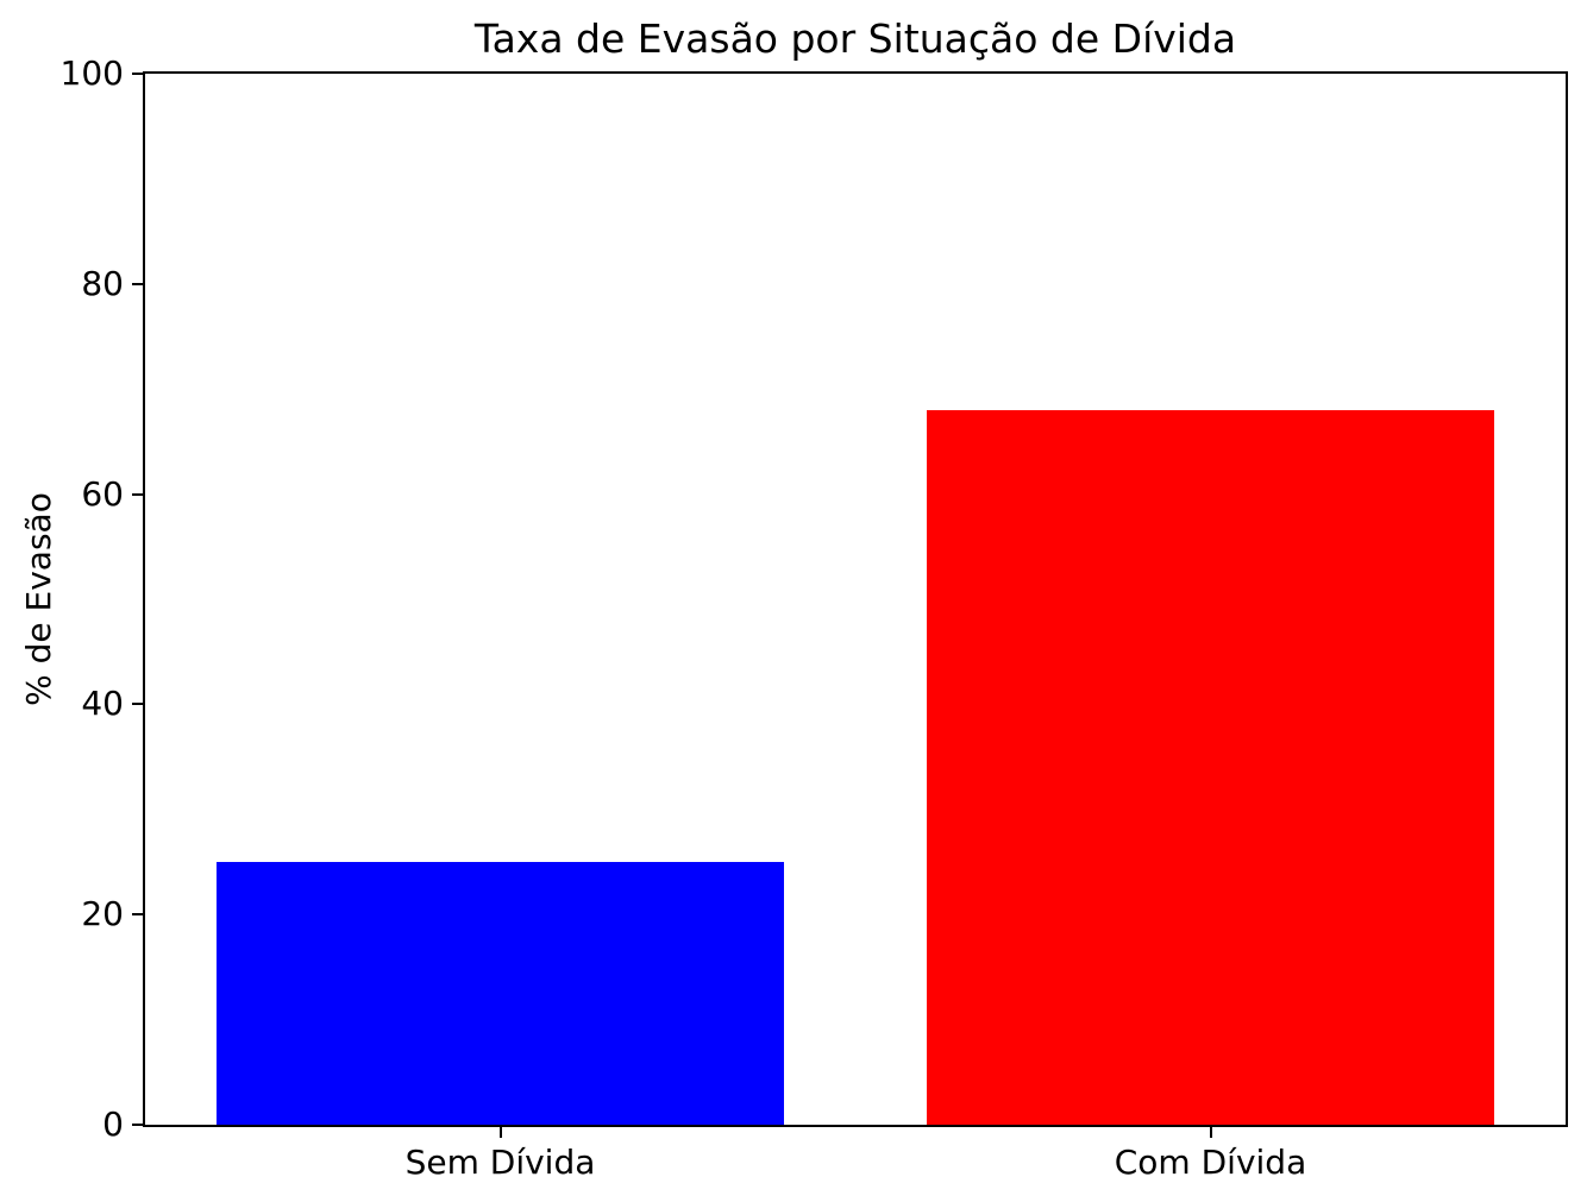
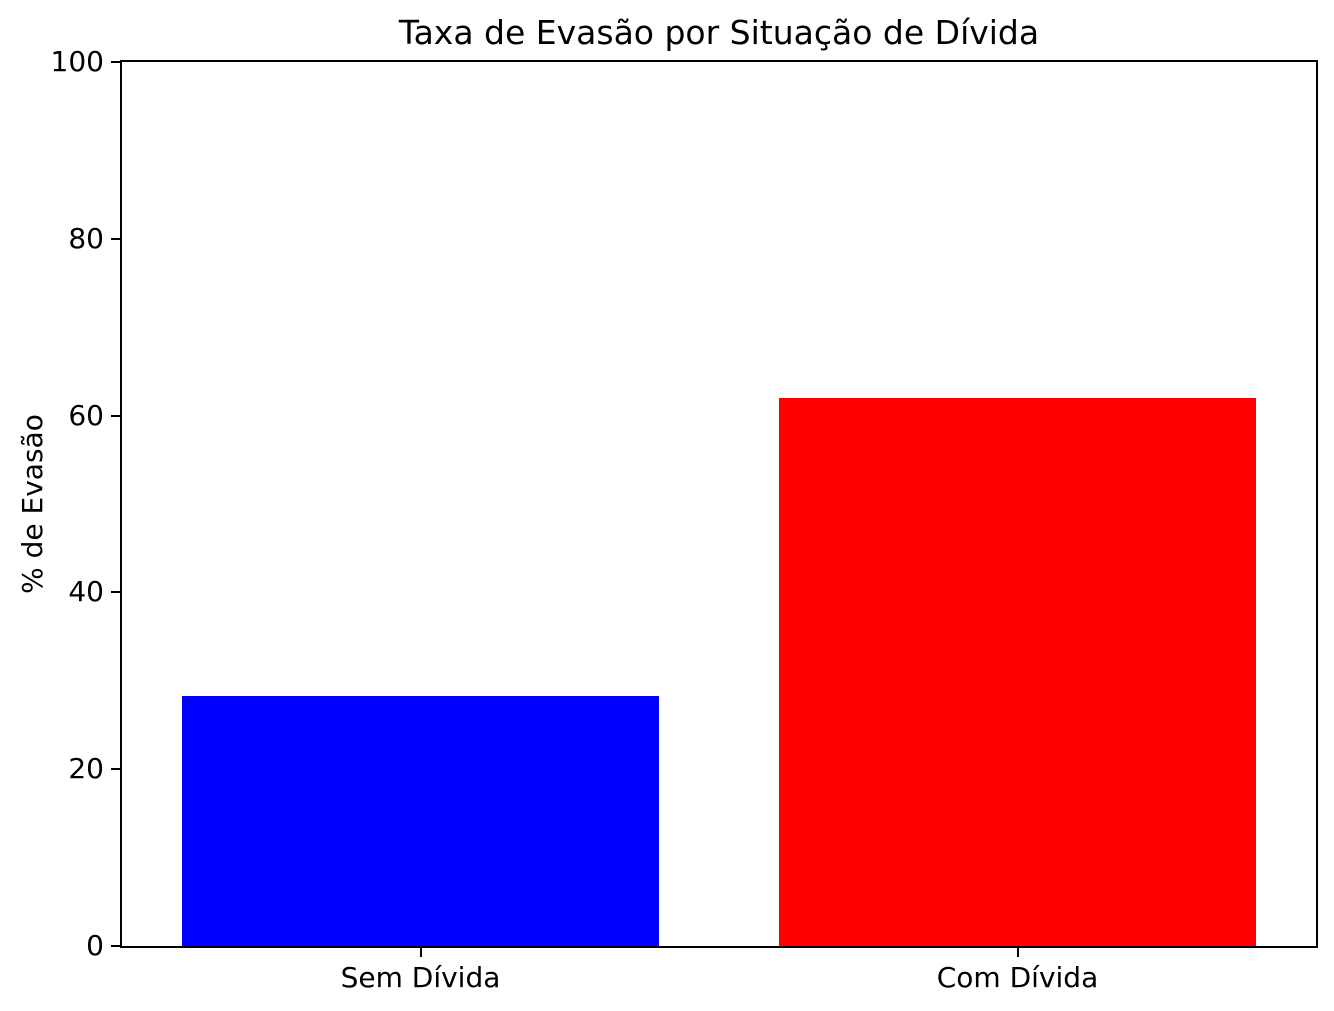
Sem Dívida: 25 -> 28
Com Dívida: 68 -> 62
